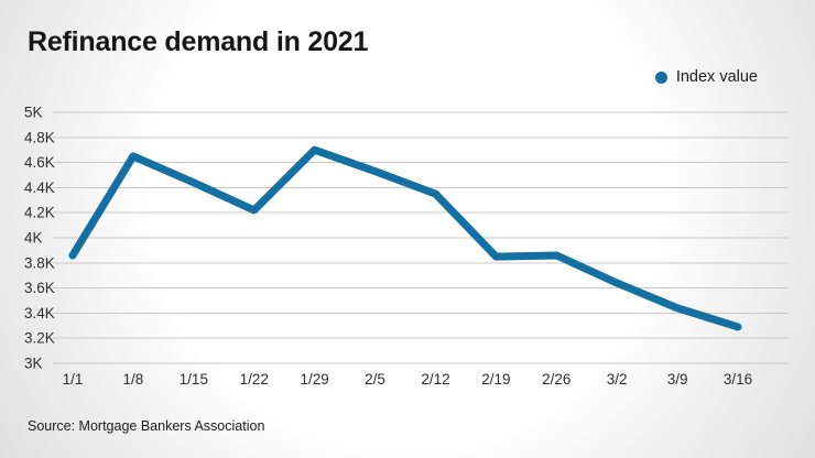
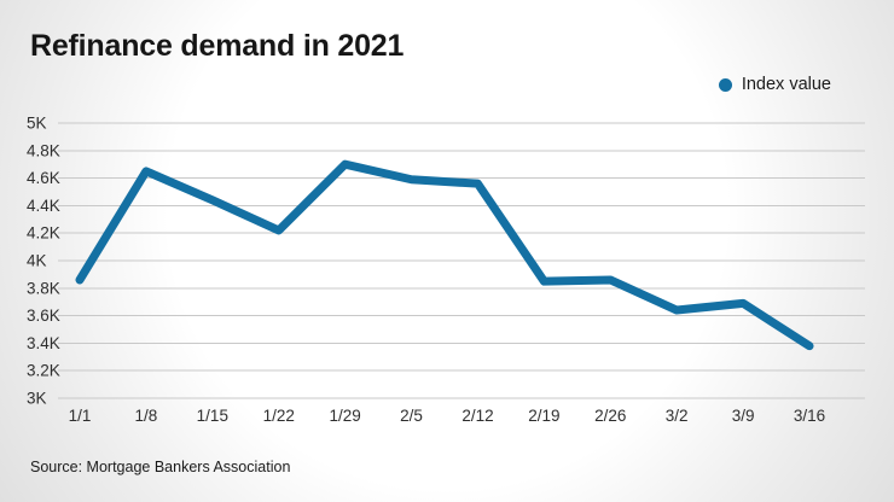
2/5: 4.53K -> 4.59K
2/12: 4.35K -> 4.56K
3/9: 3.44K -> 3.69K
3/16: 3.29K -> 3.38K
